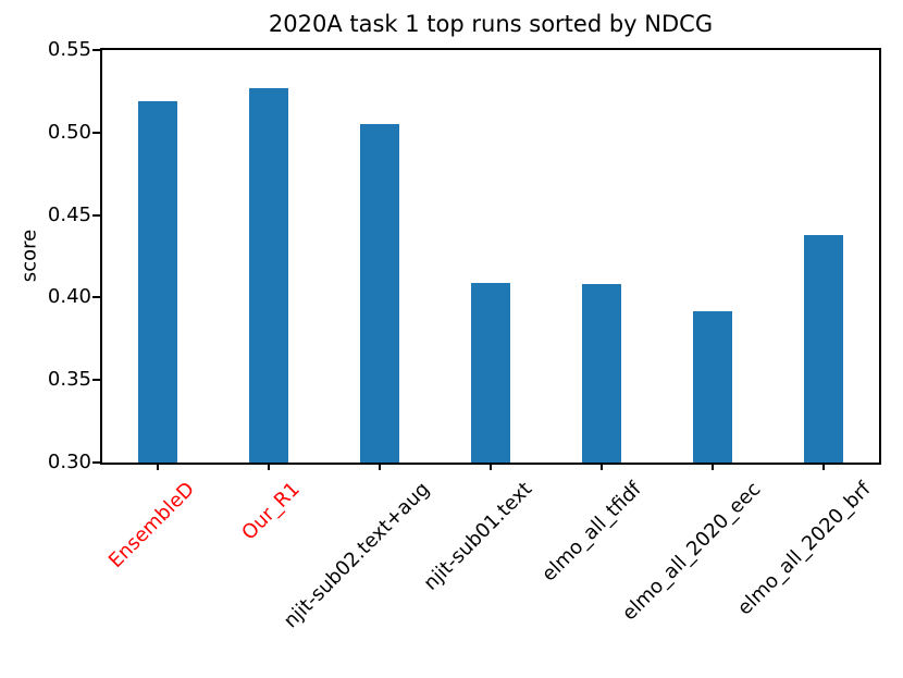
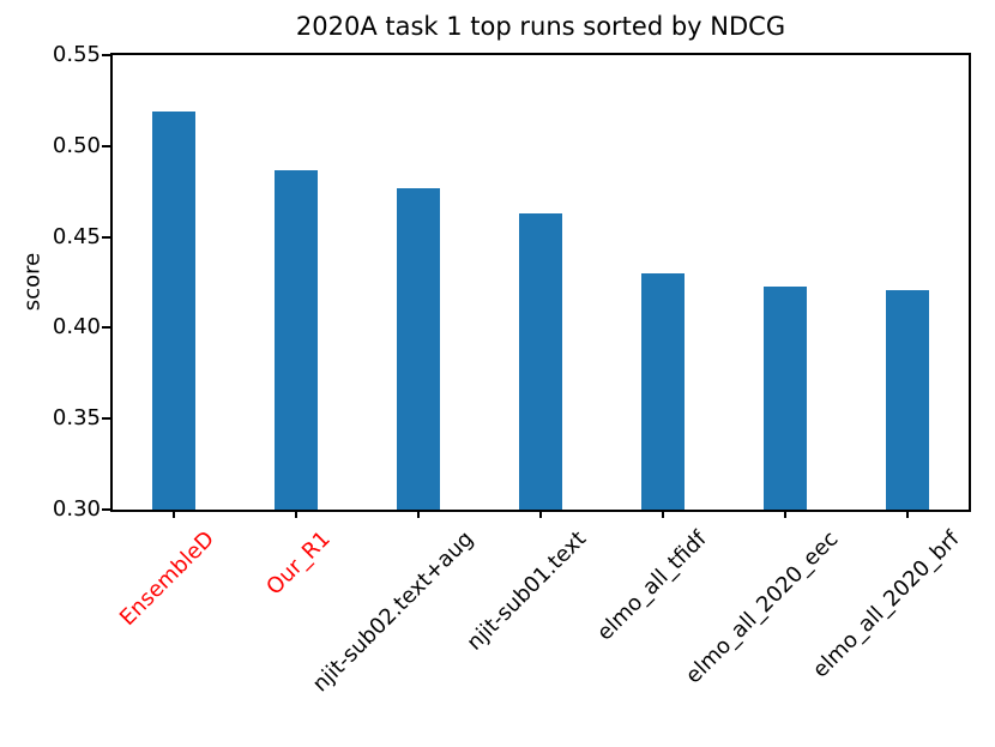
Our_R1: 0.527 -> 0.487
njit-sub02.text+aug: 0.505 -> 0.477
njit-sub01.text: 0.409 -> 0.463
elmo_all_tfidf: 0.408 -> 0.430
elmo_all_2020_eec: 0.392 -> 0.423
elmo_all_2020_brf: 0.438 -> 0.421
